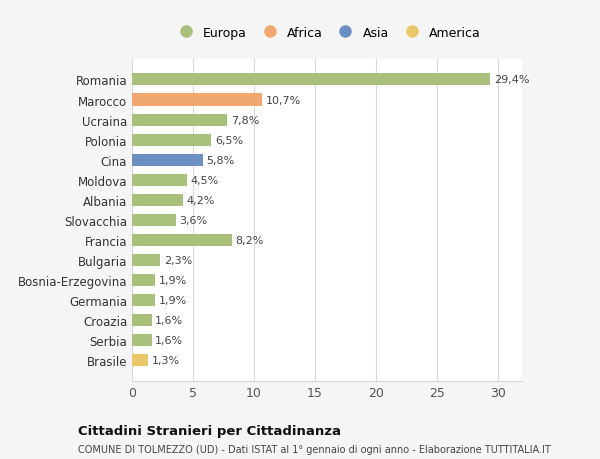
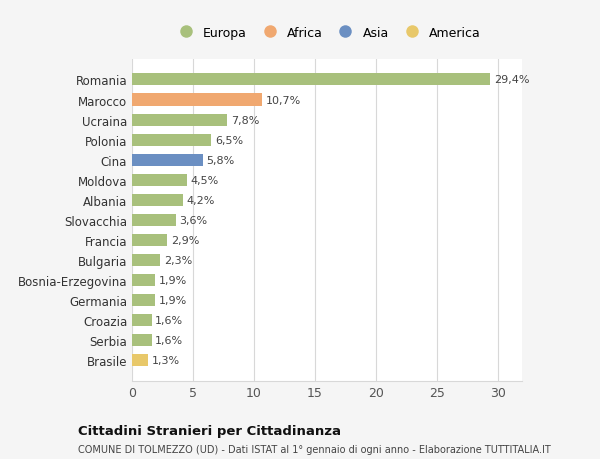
Francia: 8,2% -> 2,9%
